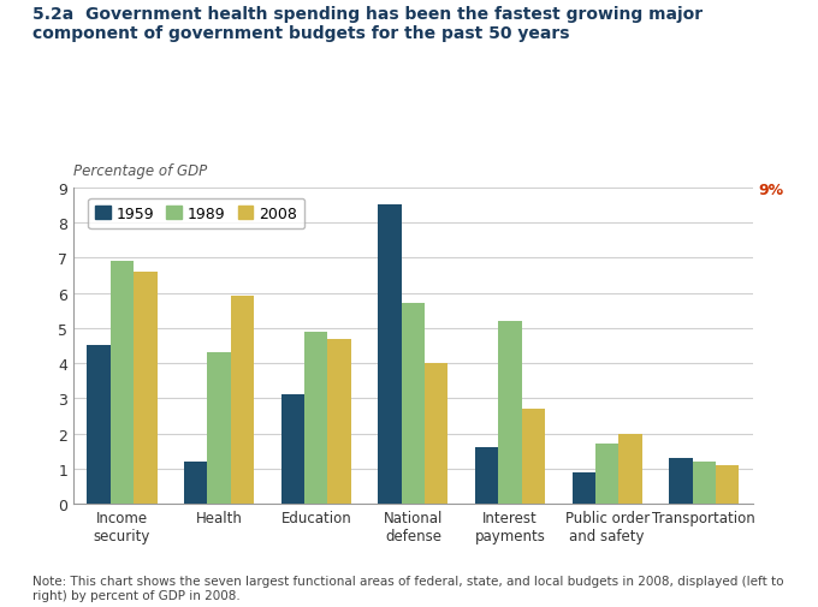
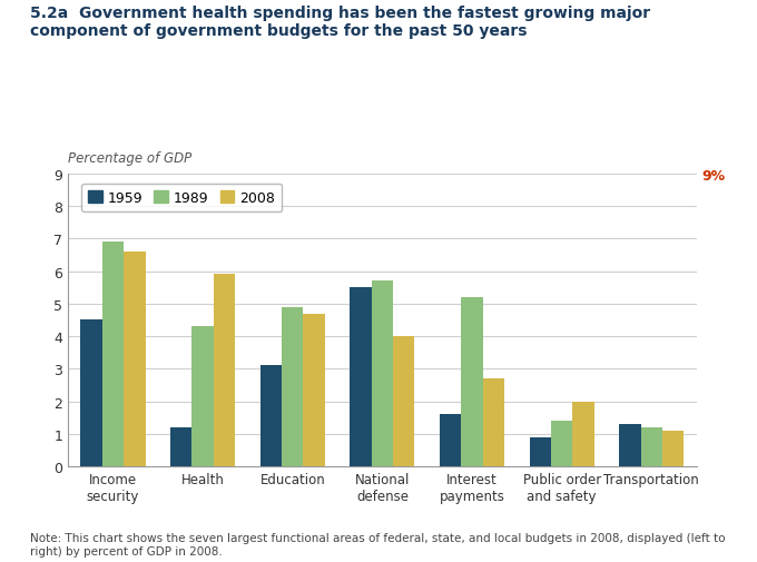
1959/National defense: 8.5 -> 5.5
1989/Public order and safety: 1.7 -> 1.4
